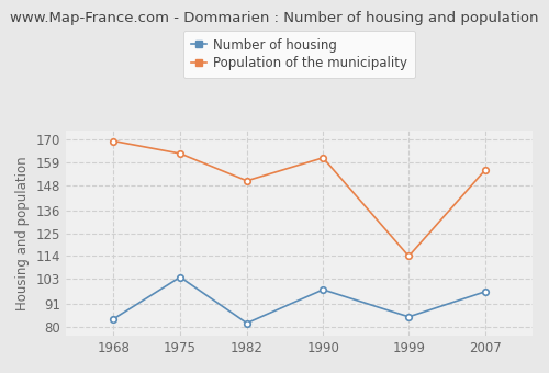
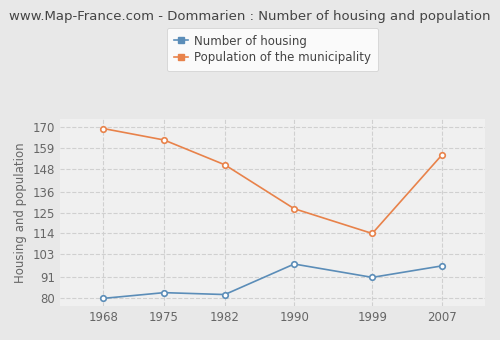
Number of housing/1968: 84 -> 80
Number of housing/1975: 104 -> 83
Population of the municipality/1990: 161 -> 127
Number of housing/1999: 85 -> 91
